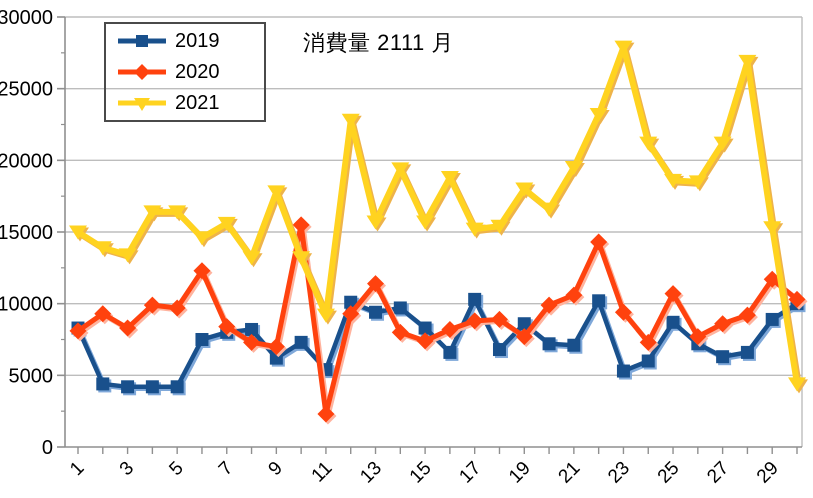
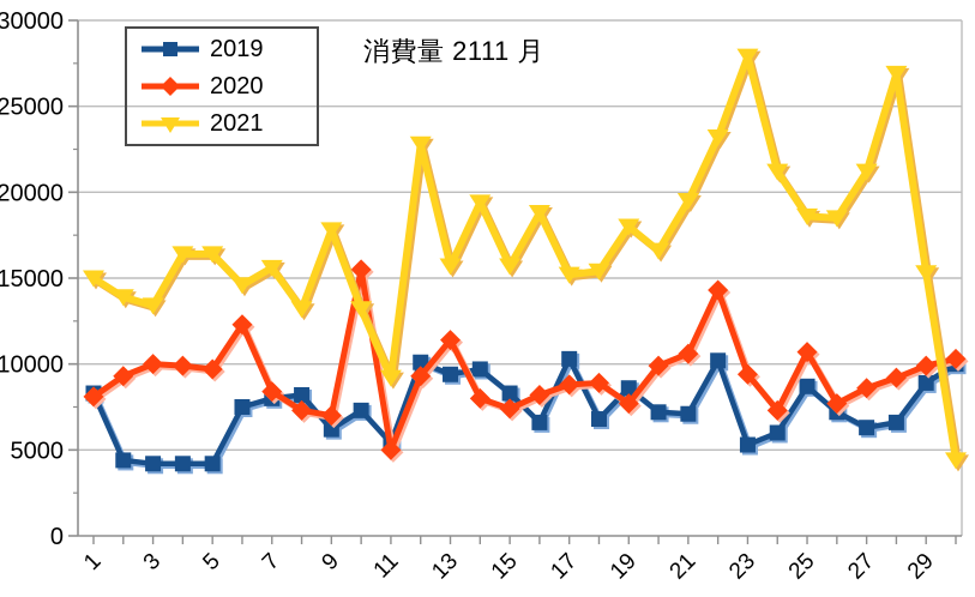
2020/3: 8300 -> 10000
2020/11: 2300 -> 5000
2020/29: 11700 -> 9900
